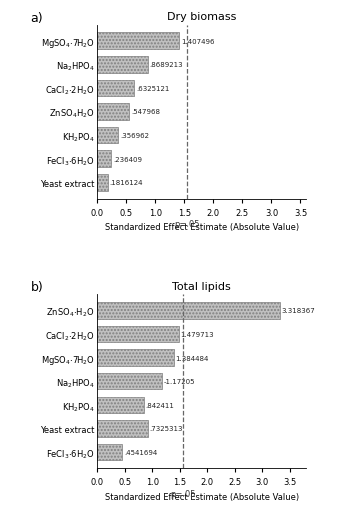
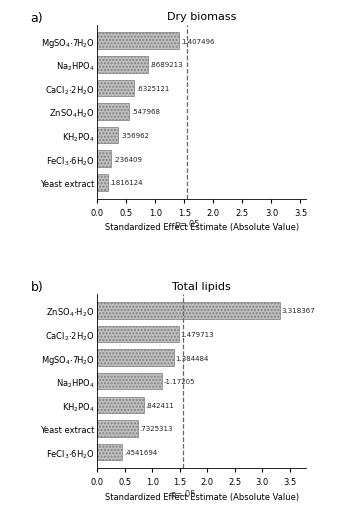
Total lipids/Yeast extract: 0.92 -> 0.73
